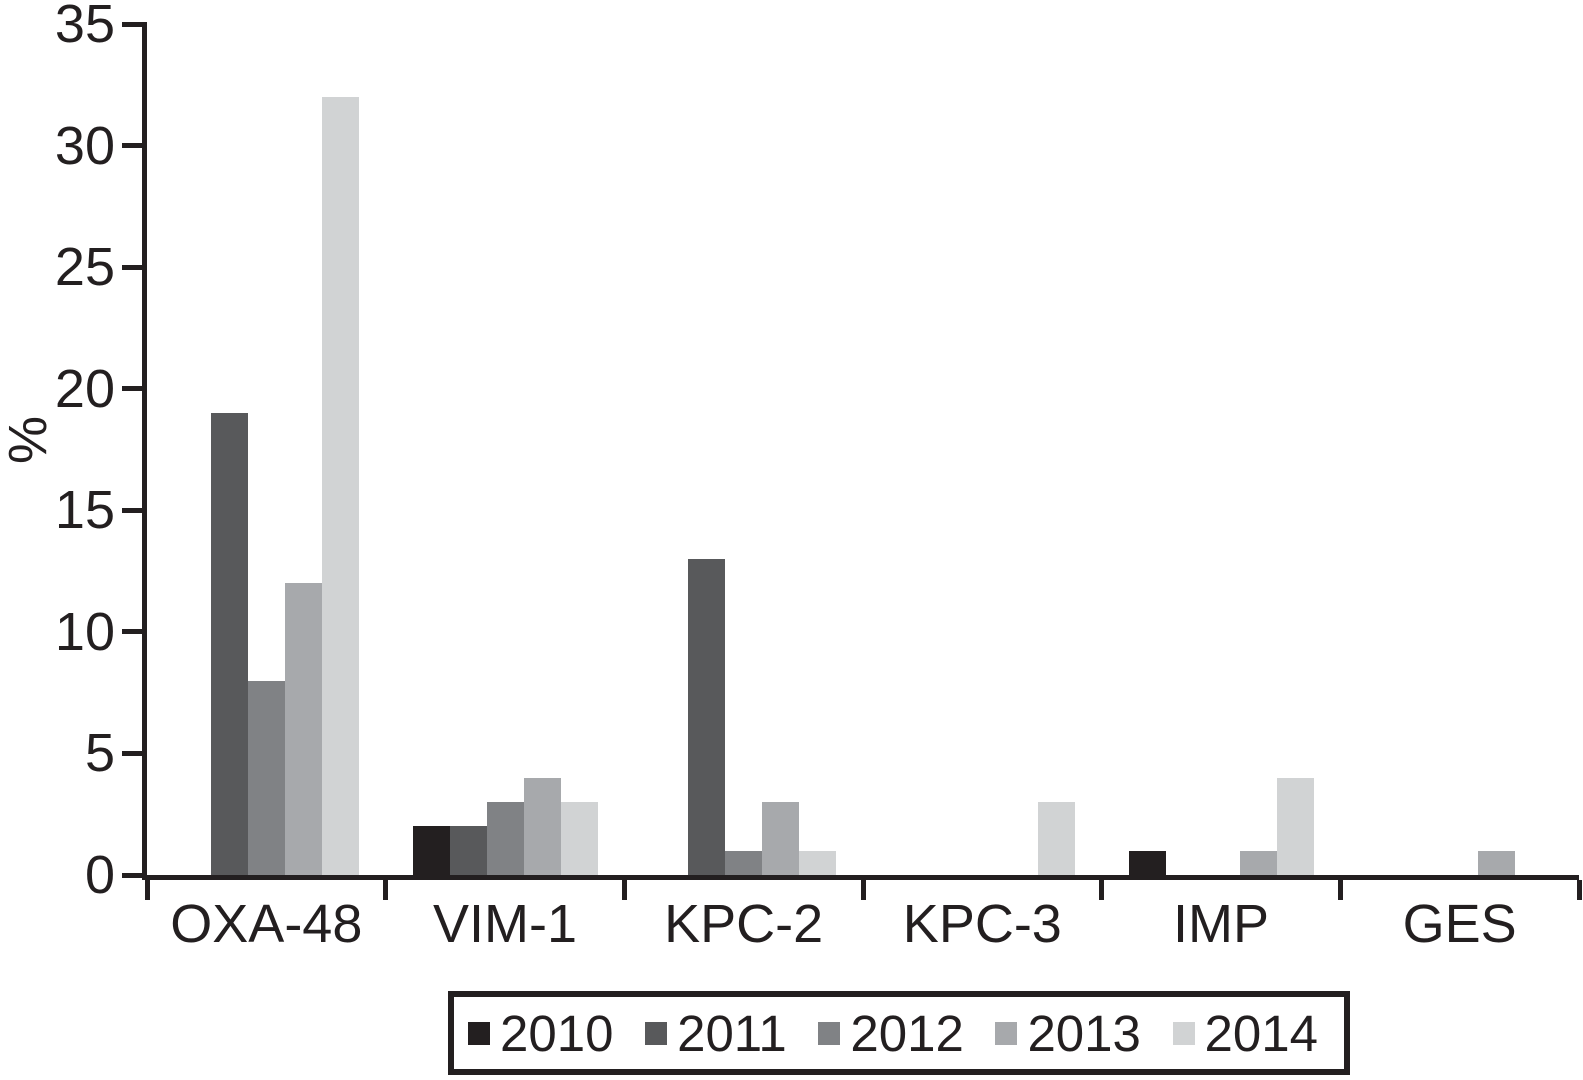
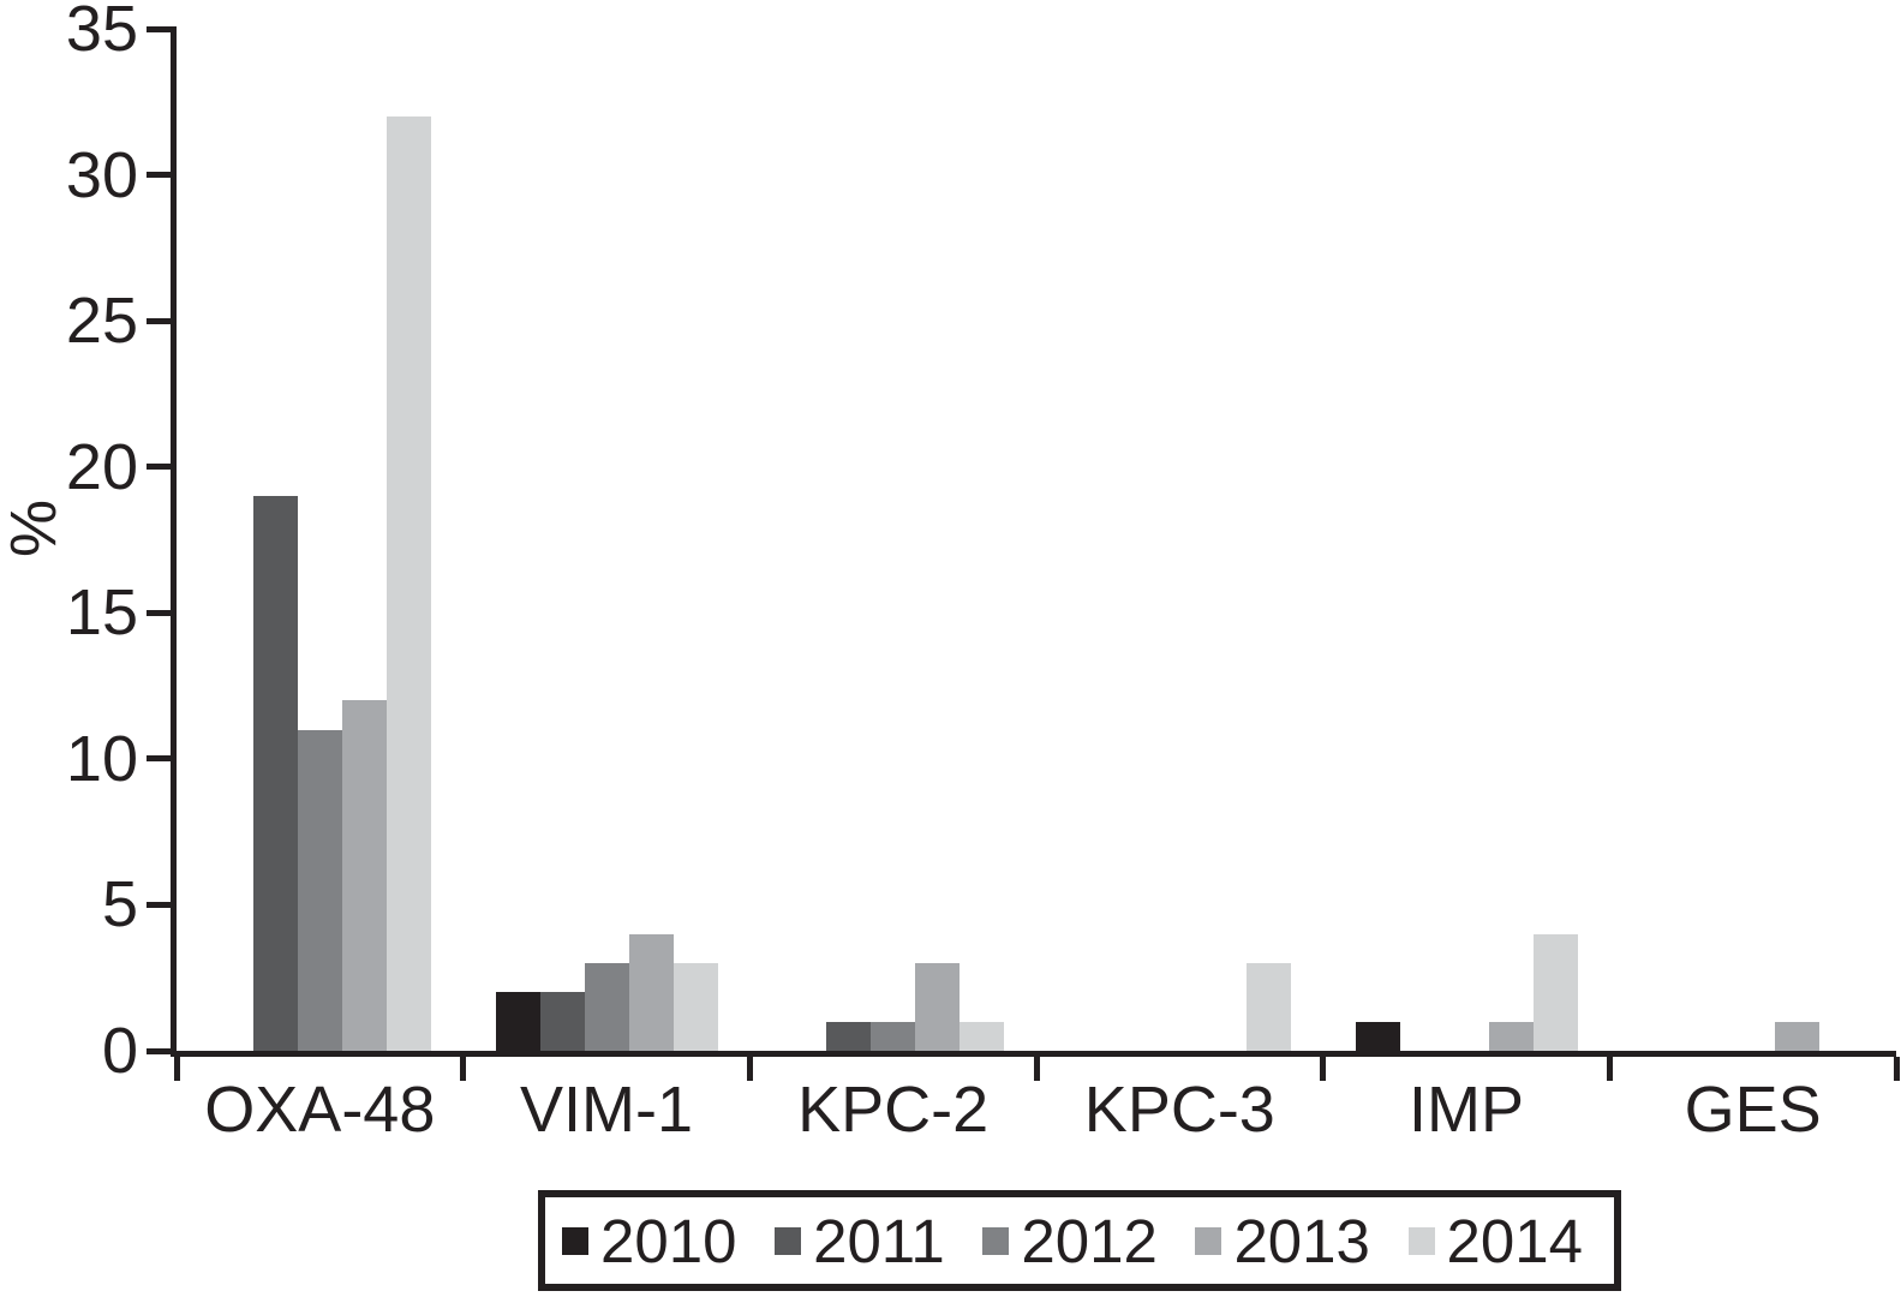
2012/OXA-48: 8 -> 11
2011/KPC-2: 13 -> 1
